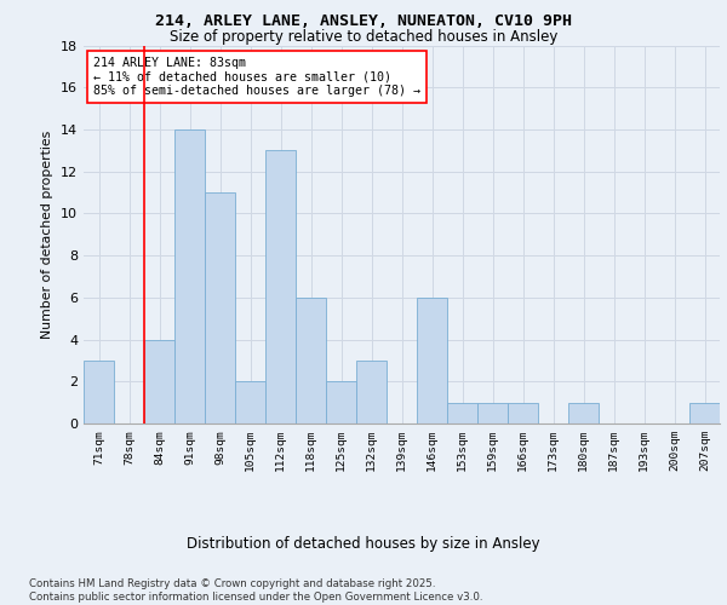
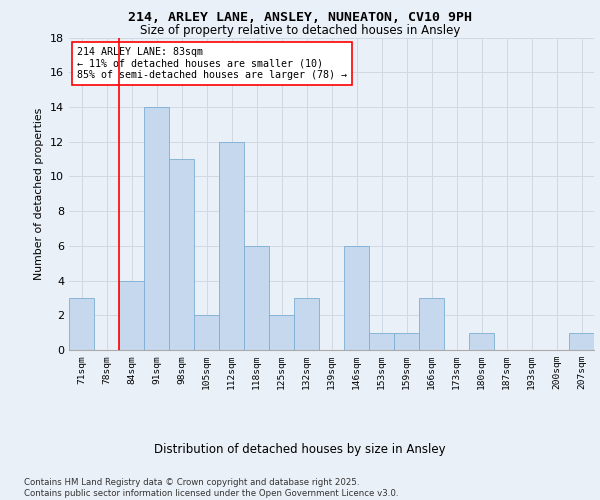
112sqm: 13 -> 12
166sqm: 1 -> 3
